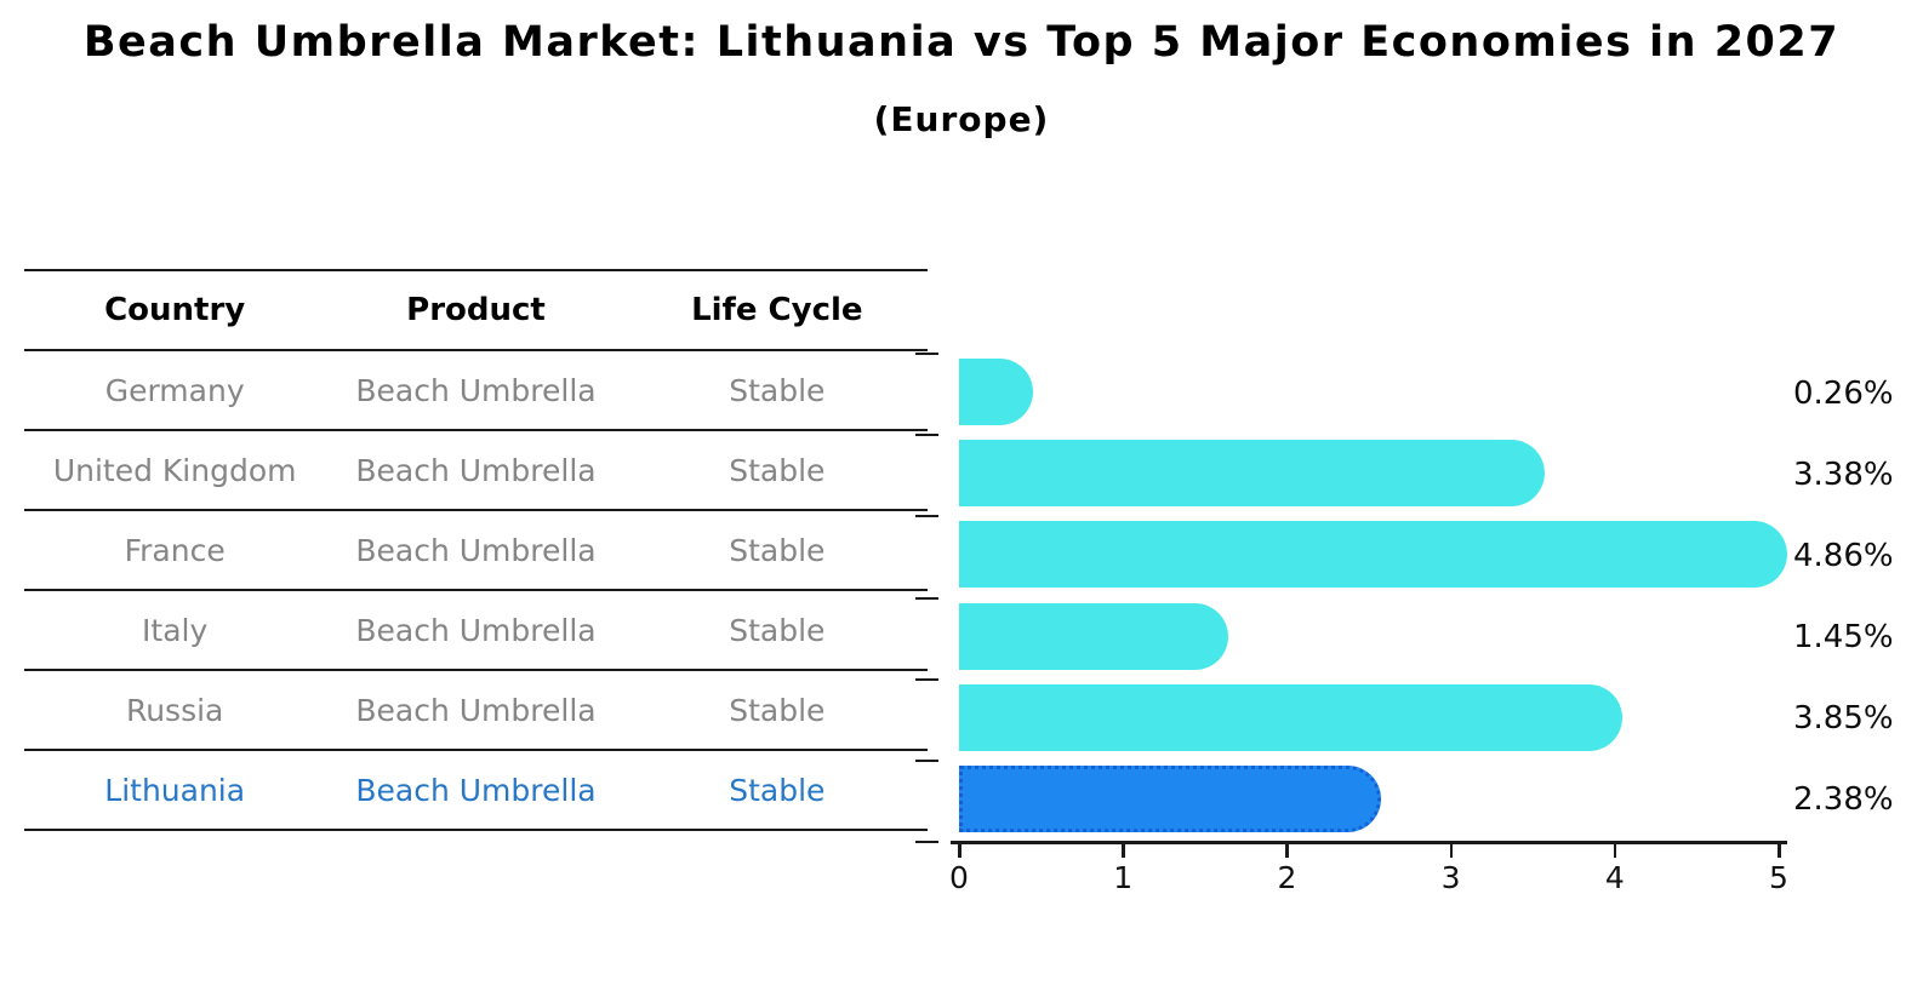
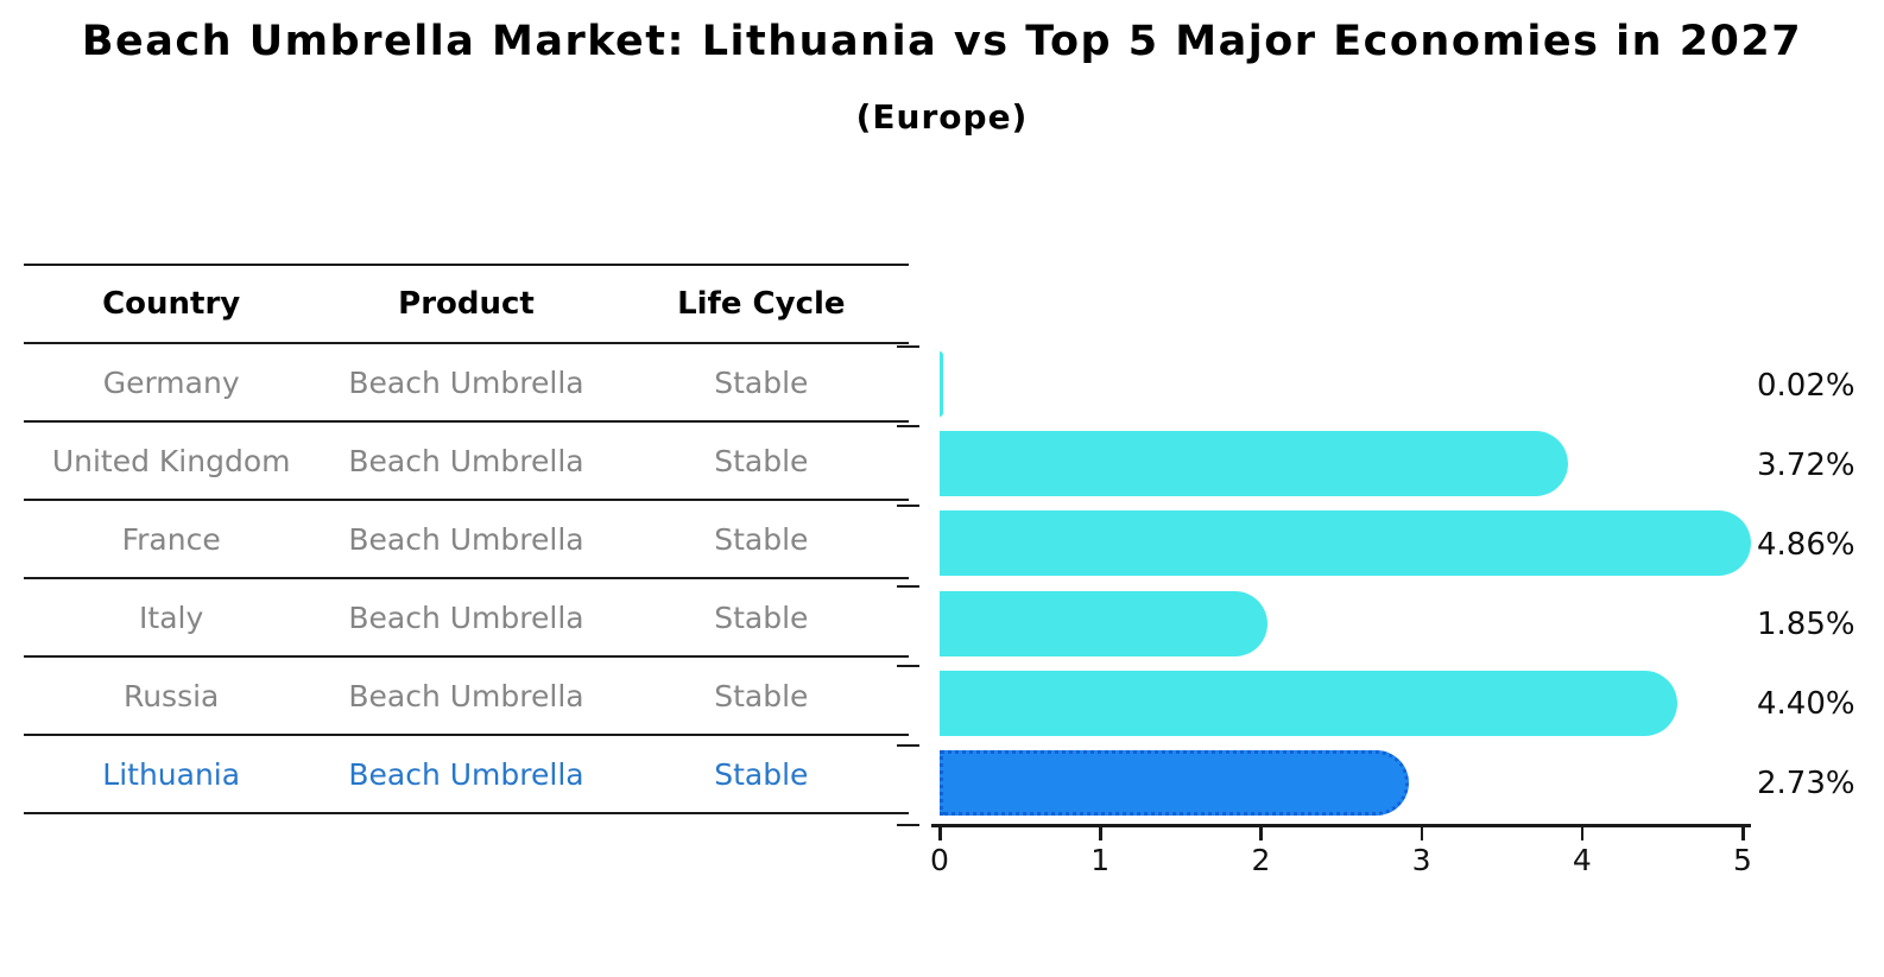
Germany: 0.26% -> 0.02%
United Kingdom: 3.38% -> 3.72%
Italy: 1.45% -> 1.85%
Russia: 3.85% -> 4.40%
Lithuania: 2.38% -> 2.73%
